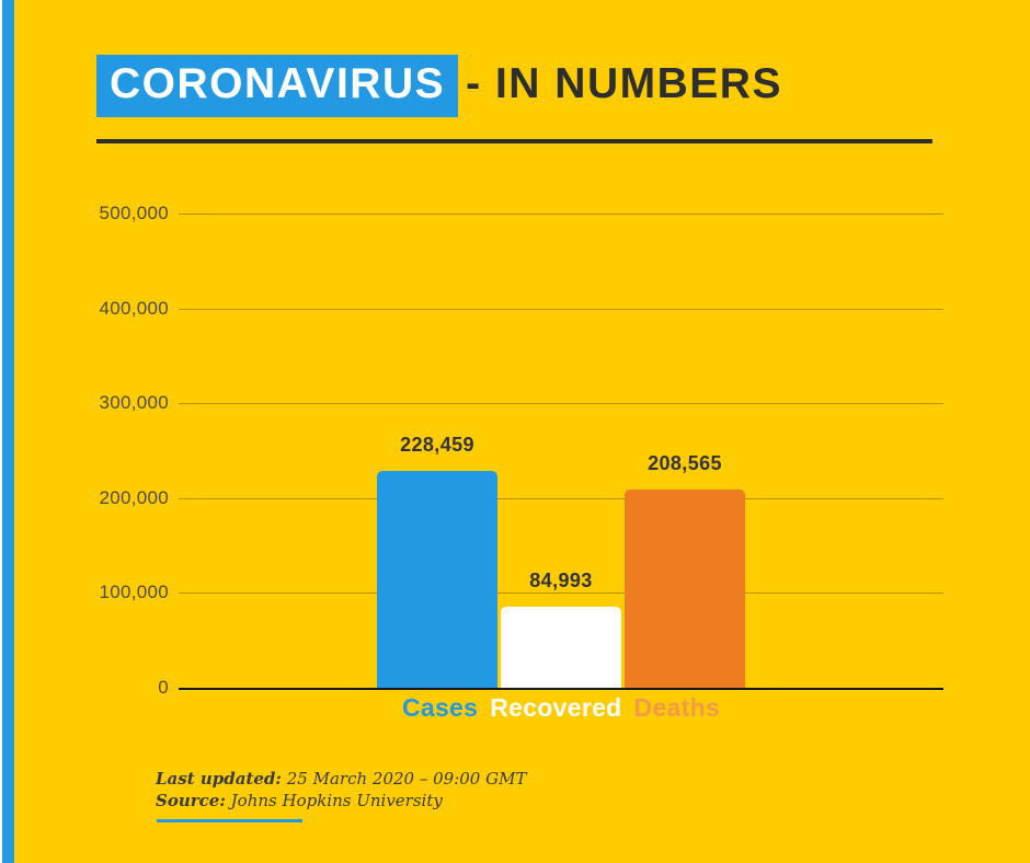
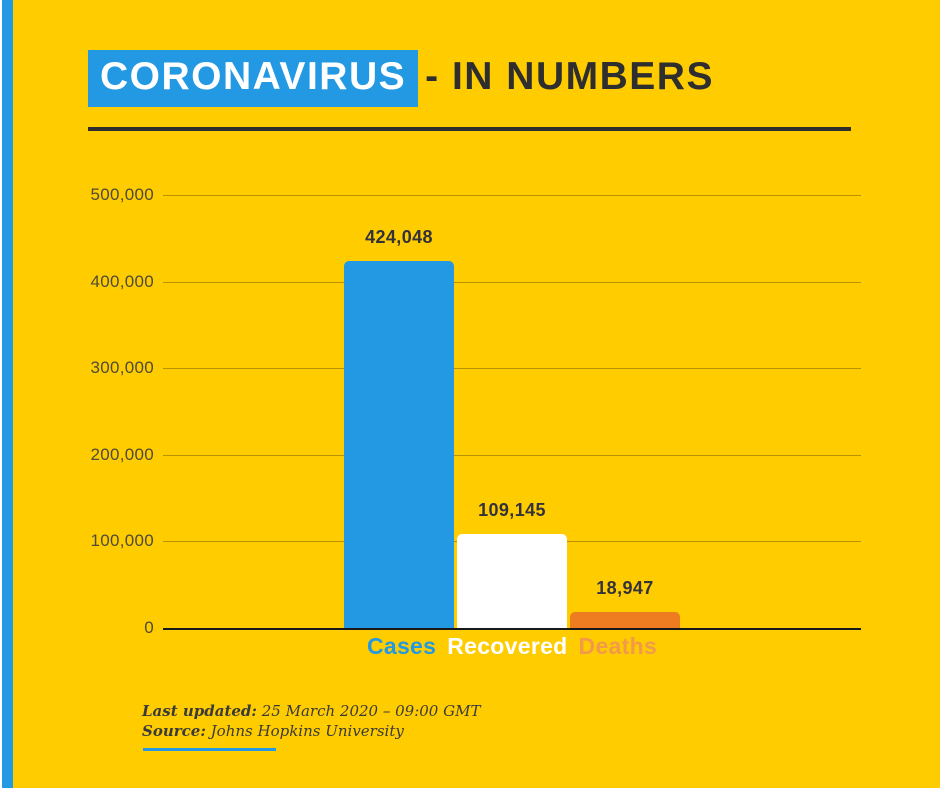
Cases: 228,459 -> 424,048
Recovered: 84,993 -> 109,145
Deaths: 208,565 -> 18,947
